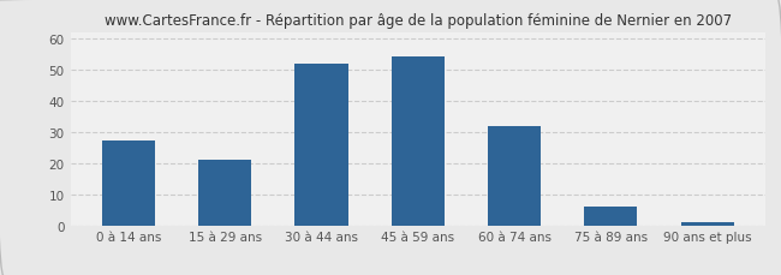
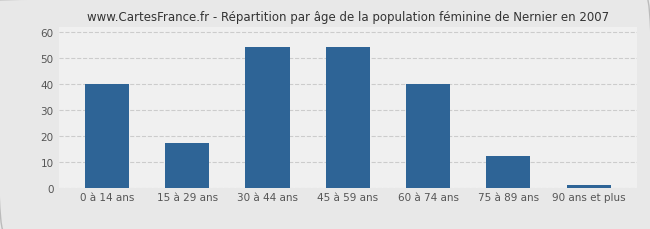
0 à 14 ans: 27 -> 40
15 à 29 ans: 21 -> 17
30 à 44 ans: 52 -> 54
60 à 74 ans: 32 -> 40
75 à 89 ans: 6 -> 12
